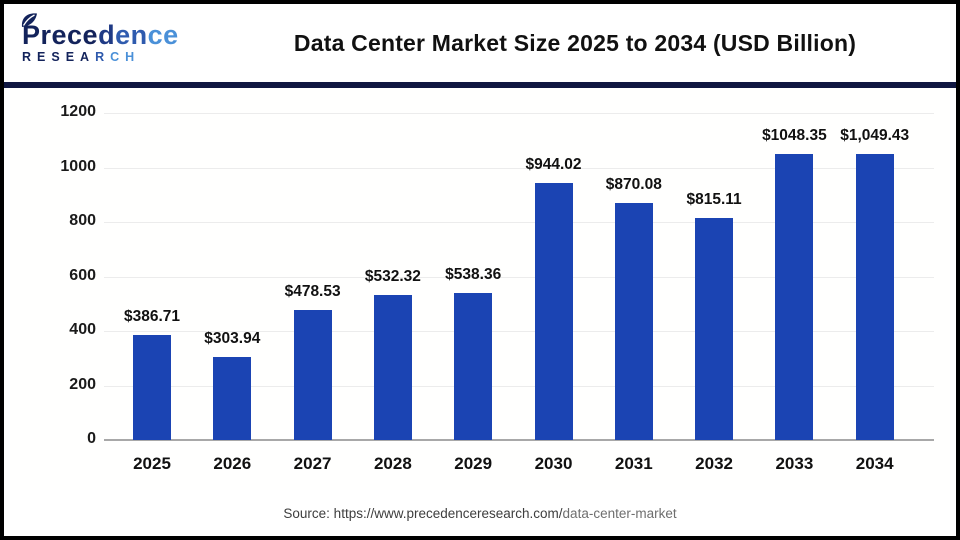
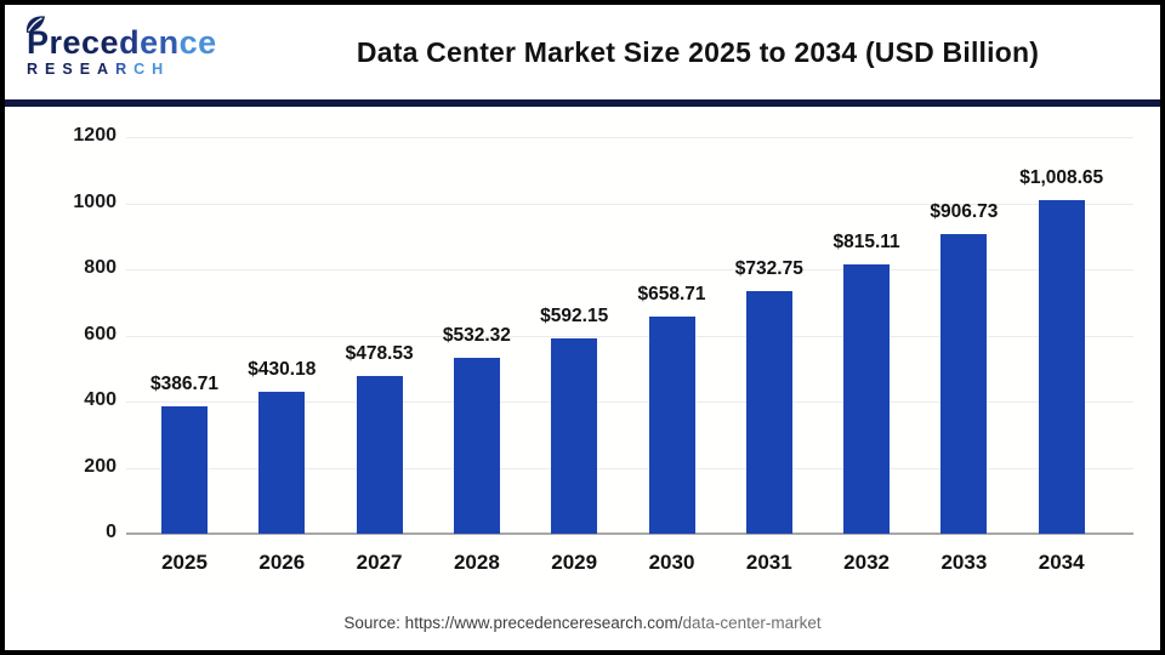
2026: $303.94 -> $430.18
2029: $538.36 -> $592.15
2030: $944.02 -> $658.71
2031: $870.08 -> $732.75
2033: $1048.35 -> $906.73
2034: $1,049.43 -> $1,008.65
